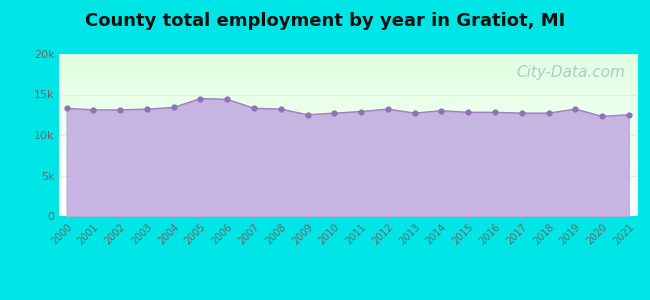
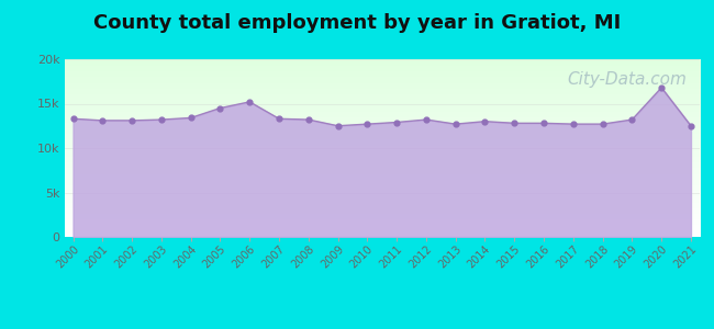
2006: 14.4k -> 15.2k
2020: 12.3k -> 16.8k
